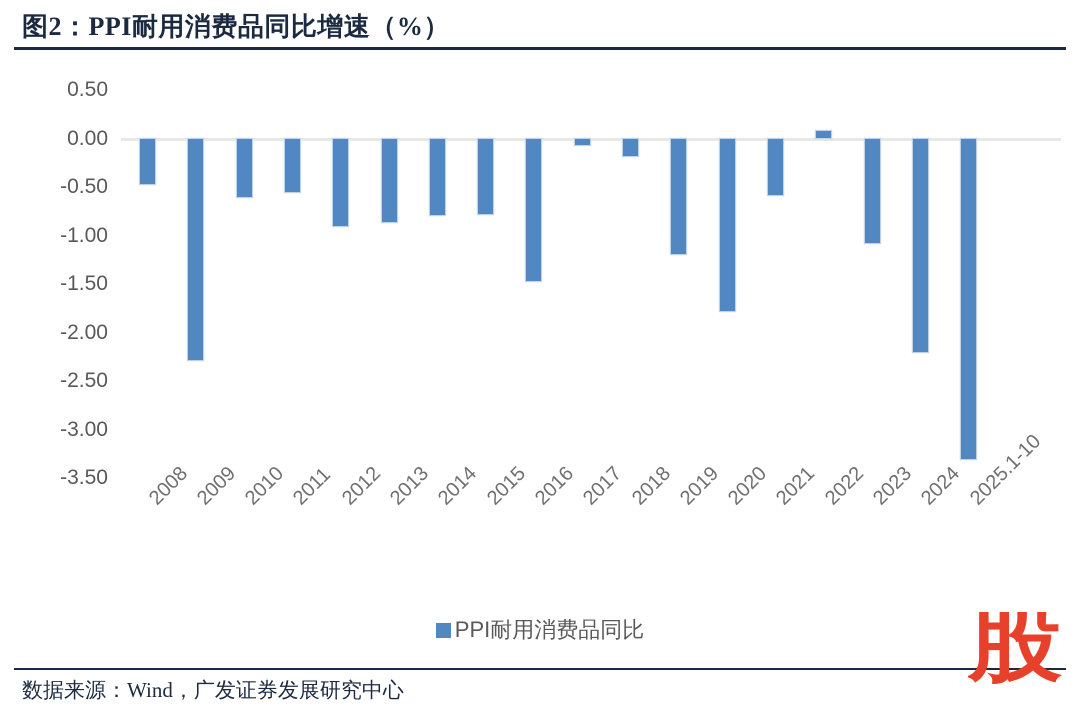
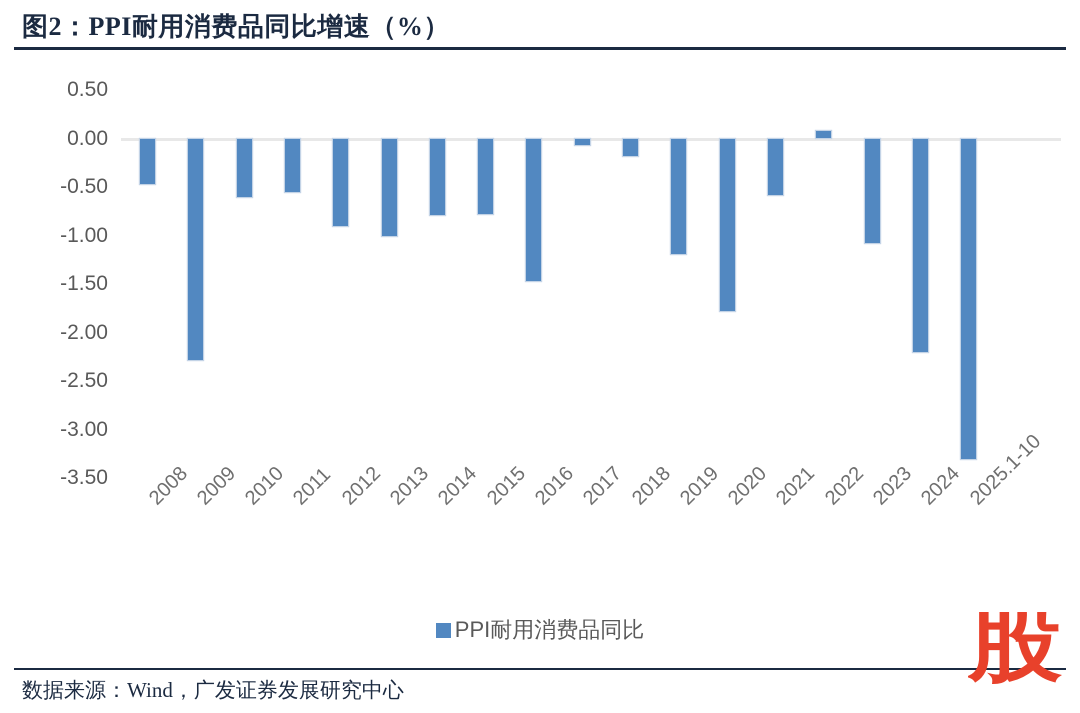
2013: -0.9 -> -1.0
